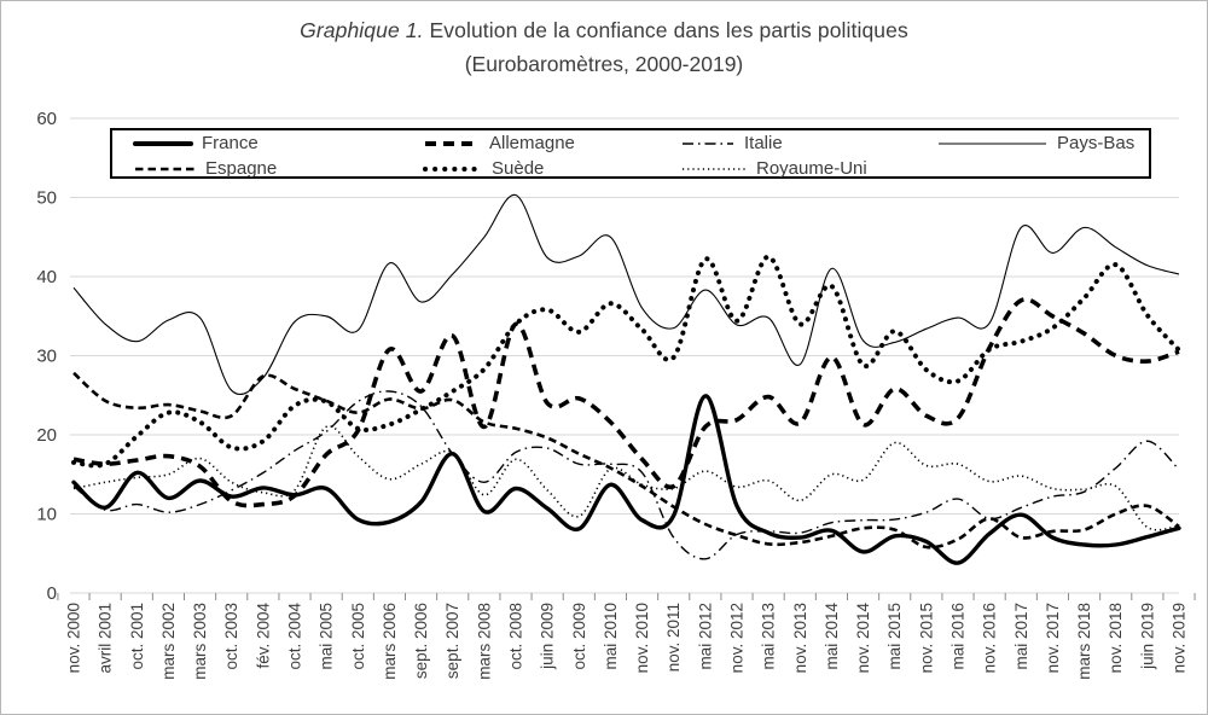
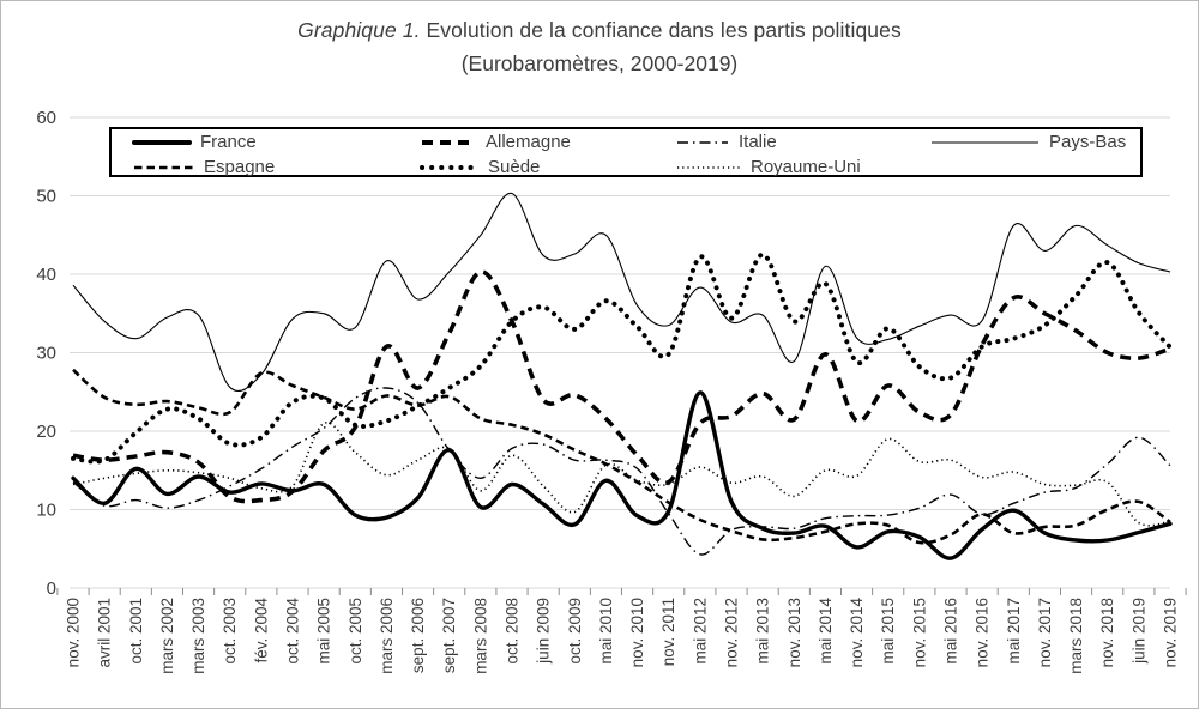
Royaume-Uni/mars 2003: 17 -> 15
Allemagne/mars 2008: 21 -> 40
Italie/nov. 2011: 7 -> 10
